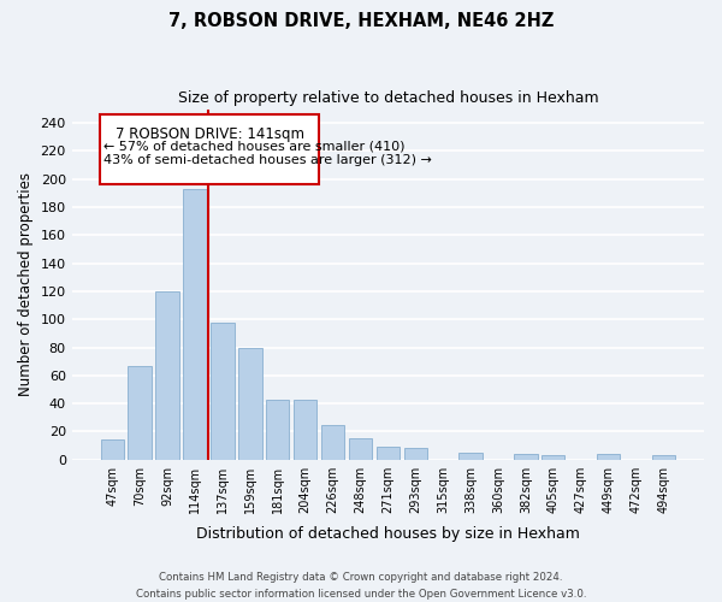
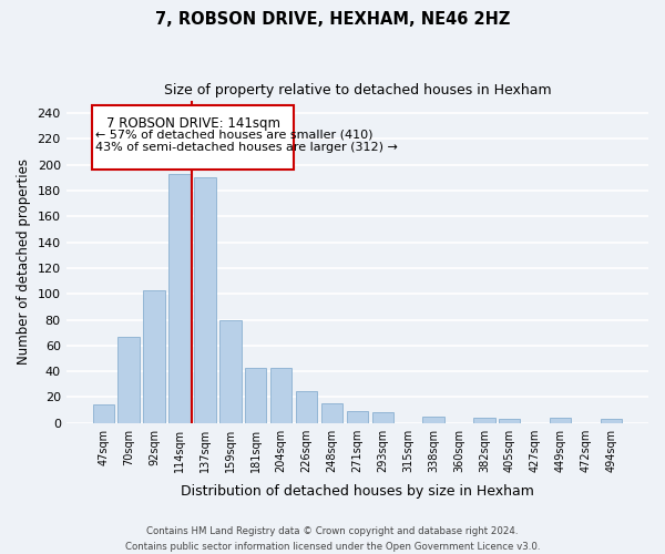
92sqm: 120 -> 103
137sqm: 98 -> 190
